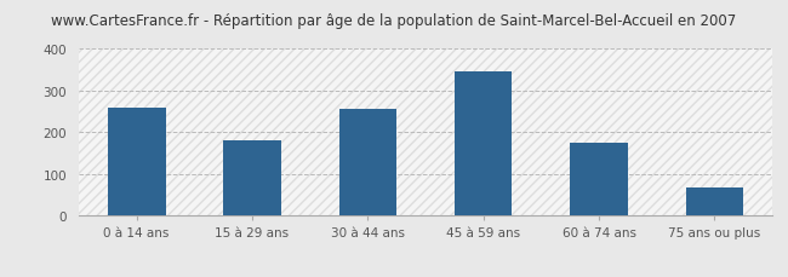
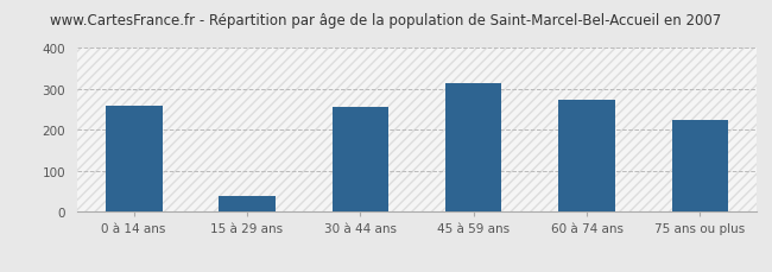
15 à 29 ans: 180 -> 40
45 à 59 ans: 347 -> 315
60 à 74 ans: 176 -> 275
75 ans ou plus: 68 -> 225
